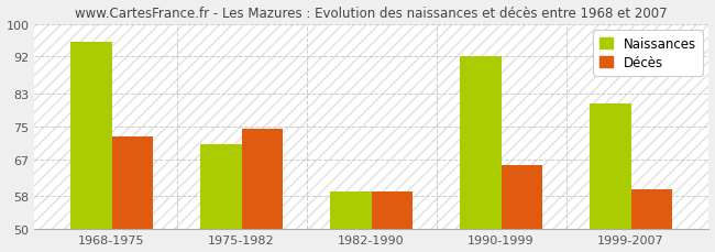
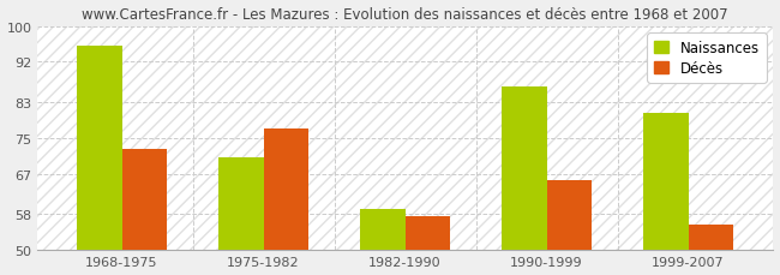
Décès/1975-1982: 74.5 -> 77.0
Décès/1982-1990: 59.0 -> 57.5
Naissances/1990-1999: 92.0 -> 86.5
Décès/1999-2007: 59.5 -> 55.5
